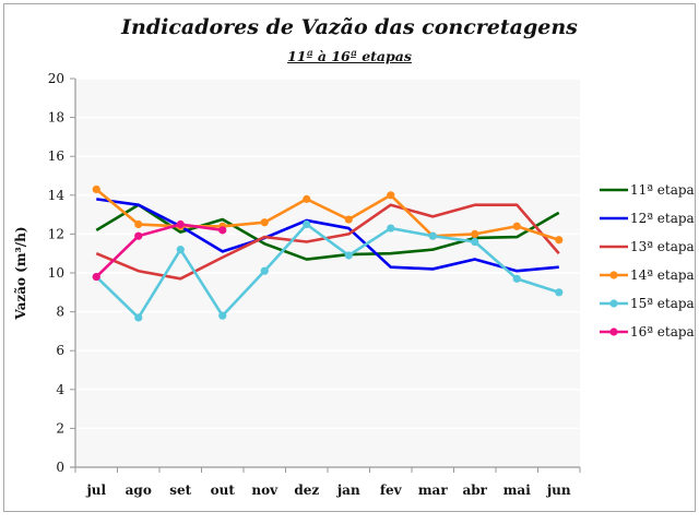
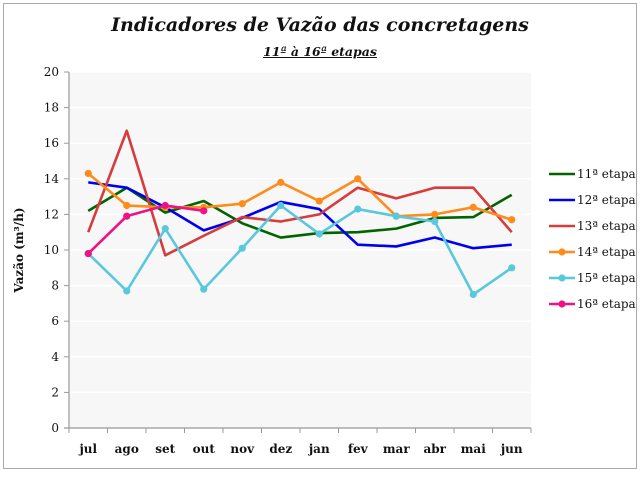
13ª etapa/ago: 10.1 -> 16.7
15ª etapa/mai: 9.7 -> 7.5
